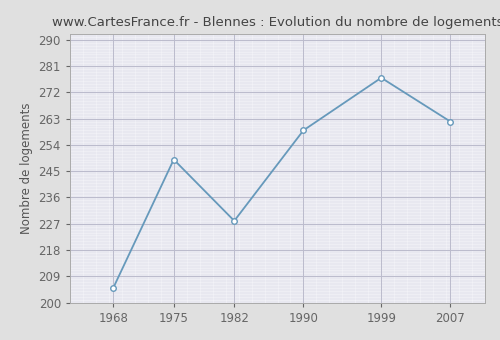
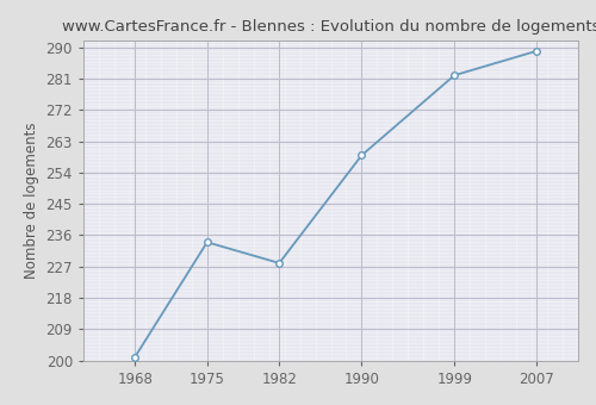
1968: 205 -> 201
1975: 249 -> 234
1999: 277 -> 282
2007: 262 -> 289
